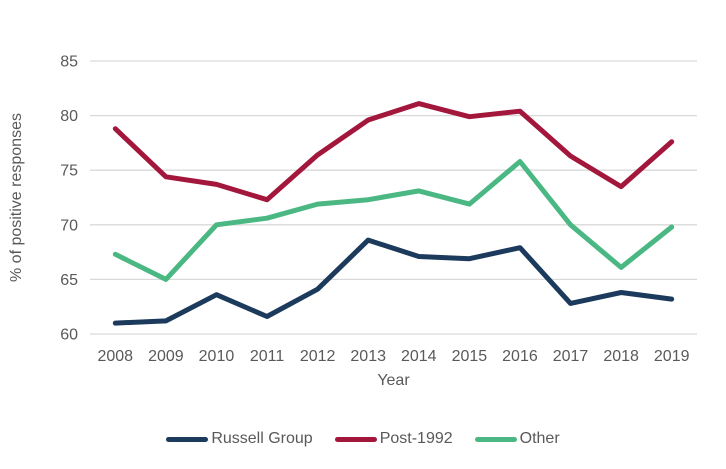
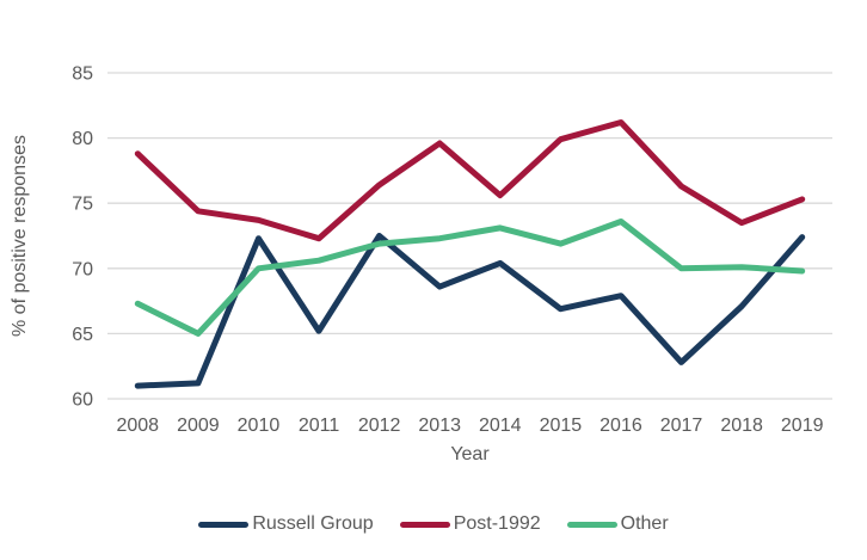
Russell Group/2010: 63.6 -> 72.3
Russell Group/2011: 61.6 -> 65.2
Russell Group/2012: 64.1 -> 72.5
Russell Group/2014: 67.1 -> 70.4
Post-1992/2014: 81.1 -> 75.6
Post-1992/2016: 80.4 -> 81.2
Other/2016: 75.8 -> 73.6
Russell Group/2018: 63.8 -> 67.1
Other/2018: 66.1 -> 70.1
Russell Group/2019: 63.2 -> 72.4
Post-1992/2019: 77.6 -> 75.3
